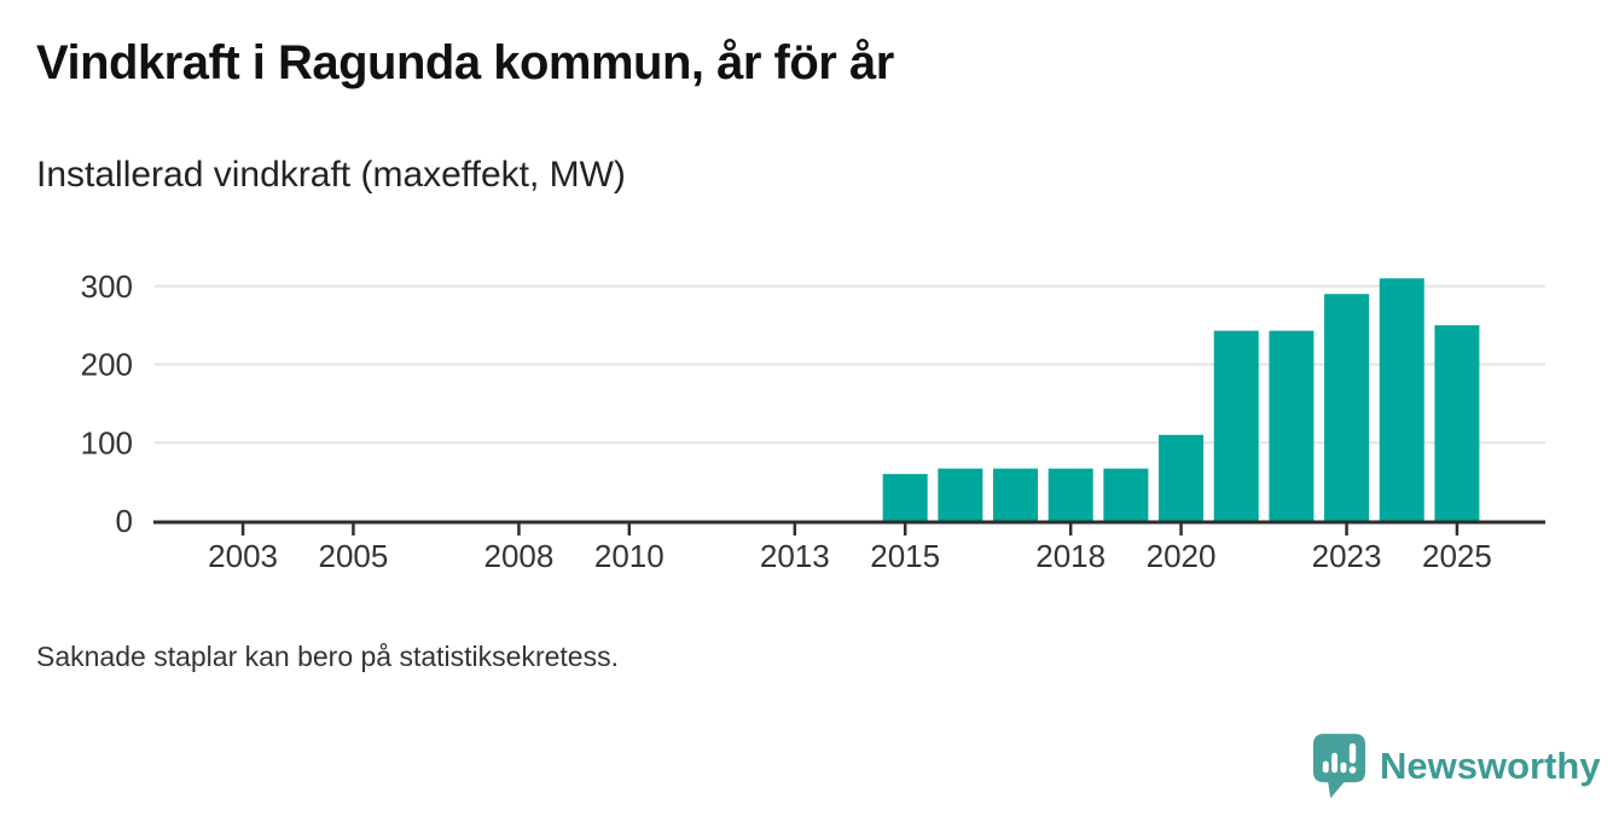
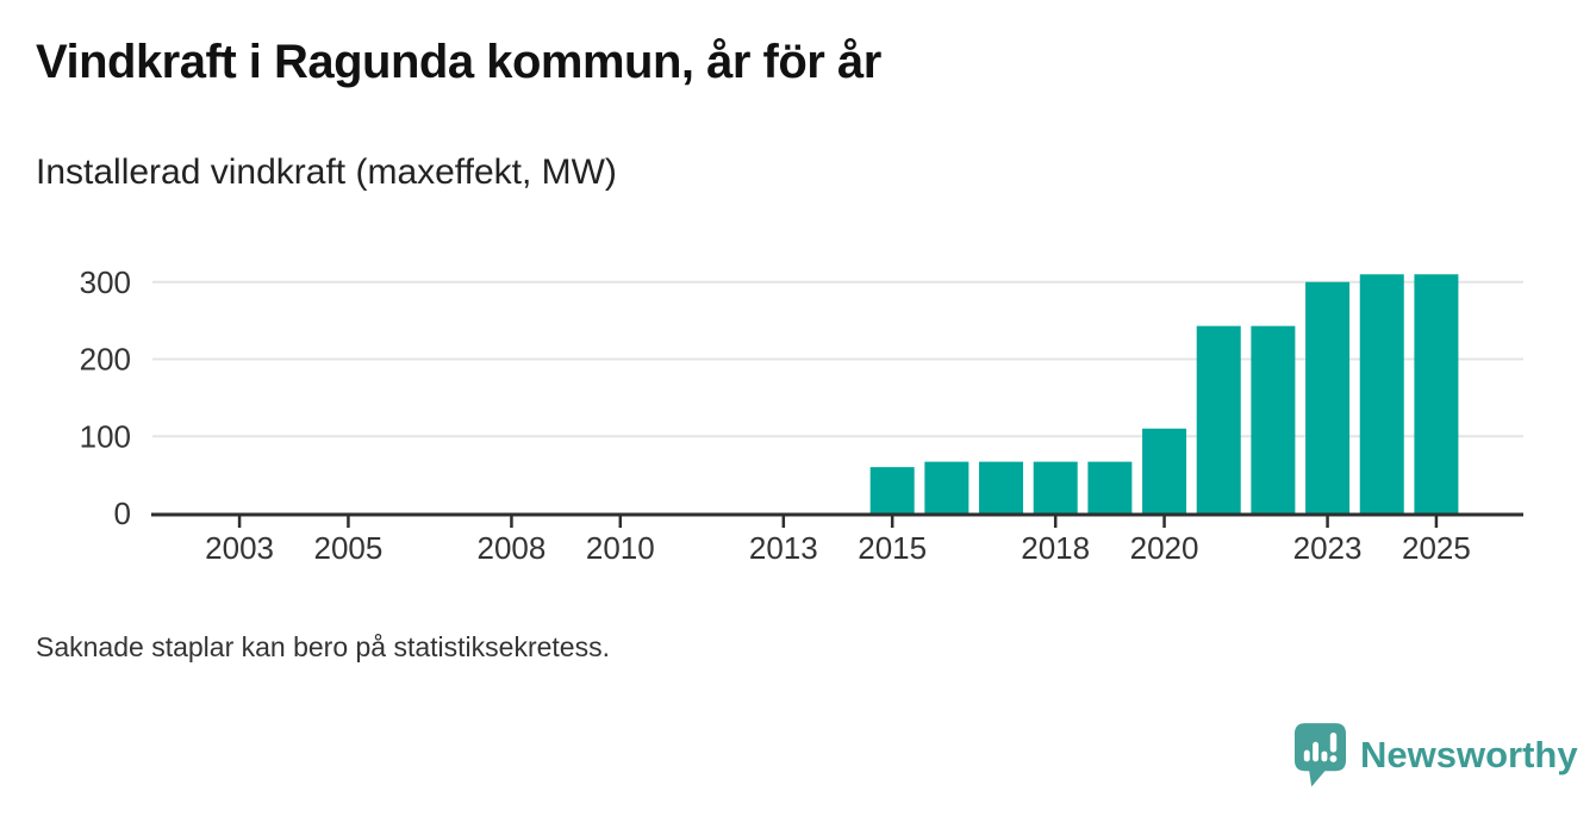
2023: 290 -> 300
2025: 250 -> 310
